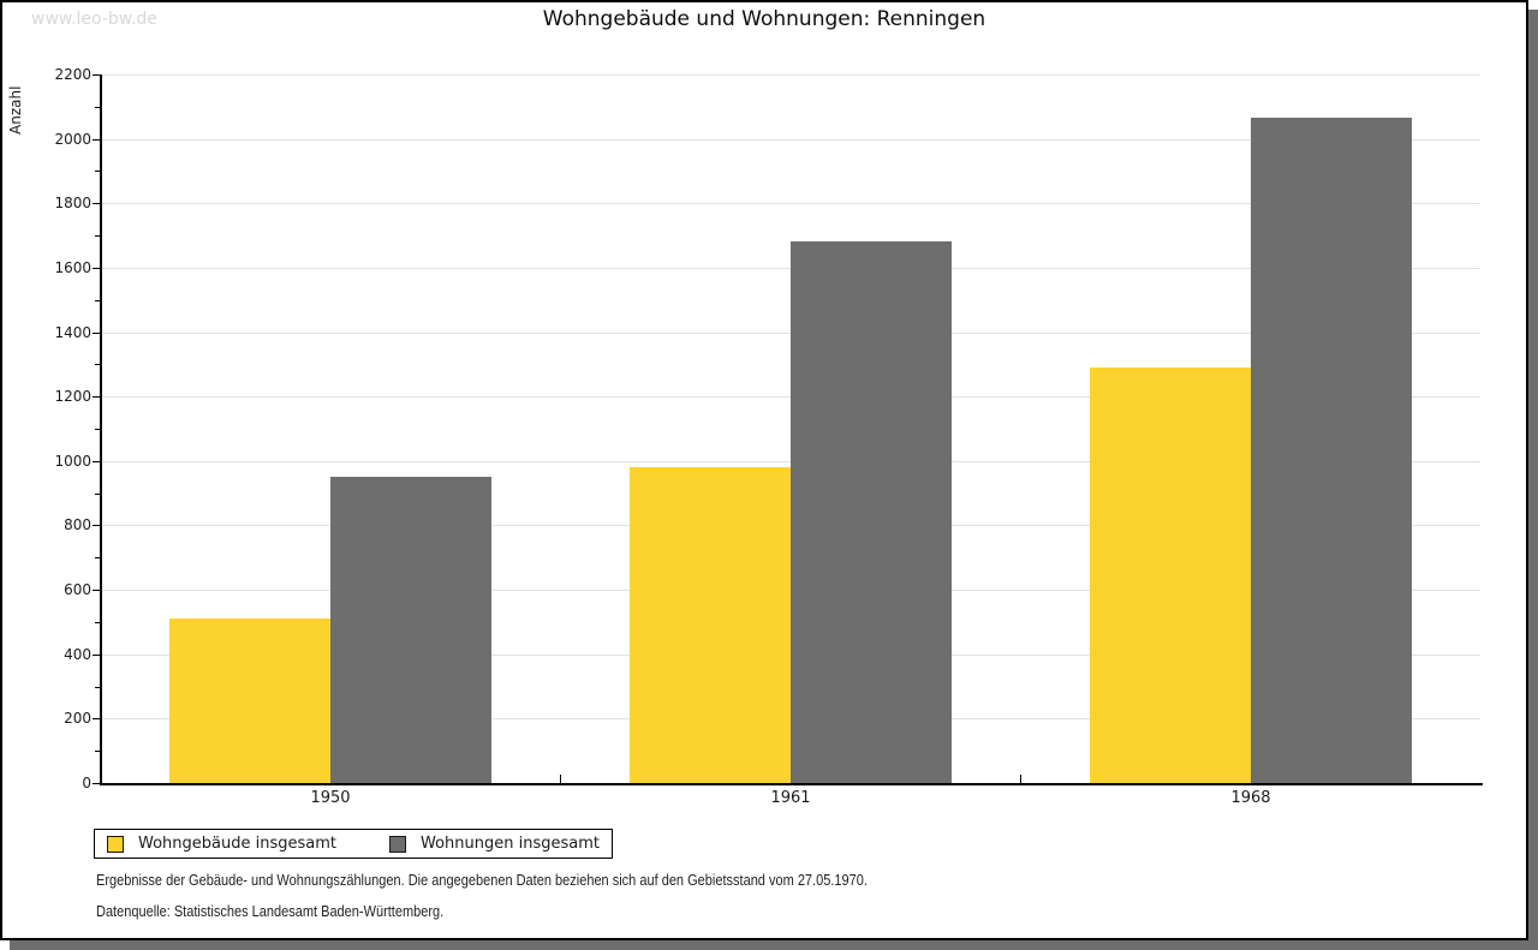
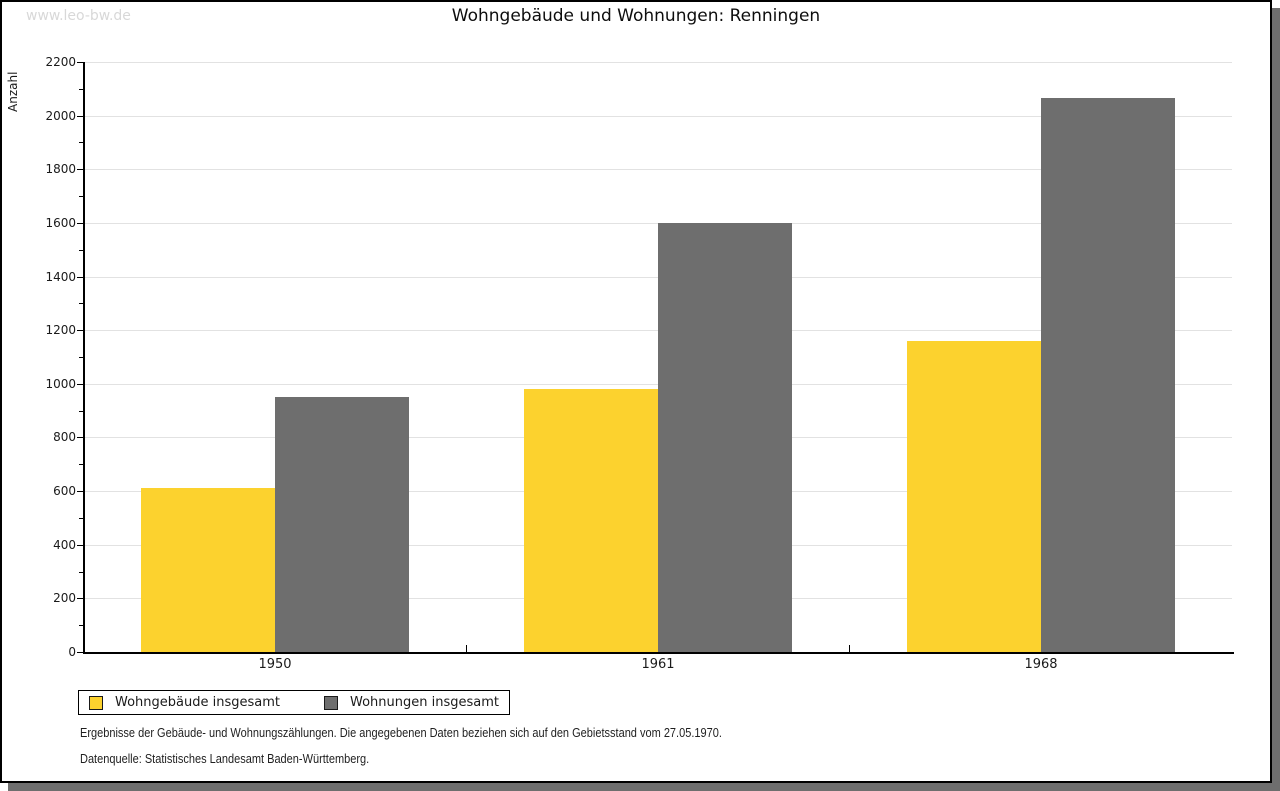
Wohngebäude insgesamt/1950: 510 -> 610
Wohnungen insgesamt/1961: 1680 -> 1600
Wohngebäude insgesamt/1968: 1290 -> 1160
